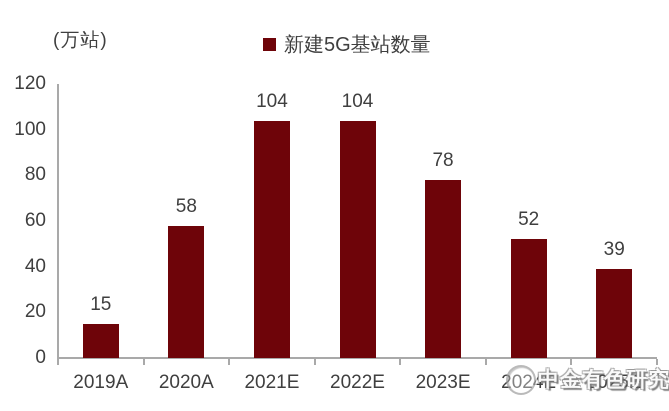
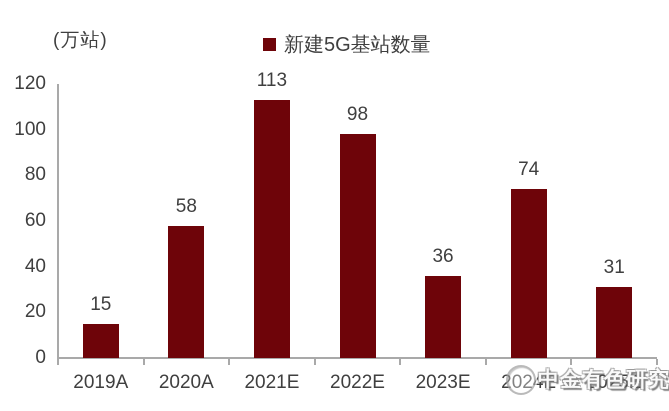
2021E: 104 -> 113
2022E: 104 -> 98
2023E: 78 -> 36
2024E: 52 -> 74
2025E: 39 -> 31
